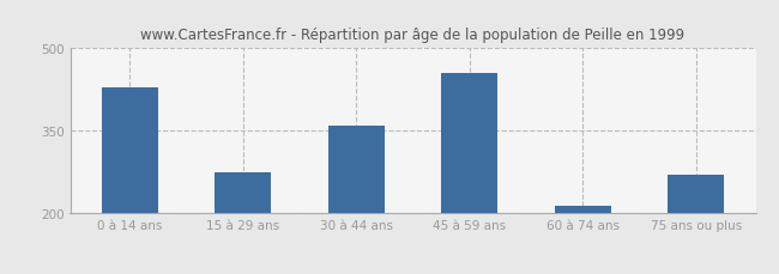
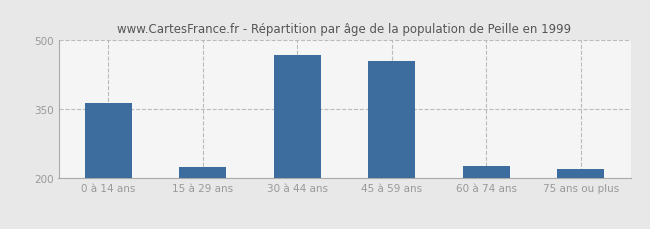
0 à 14 ans: 430 -> 363
15 à 29 ans: 275 -> 224
30 à 44 ans: 360 -> 468
60 à 74 ans: 215 -> 228
75 ans ou plus: 270 -> 220
